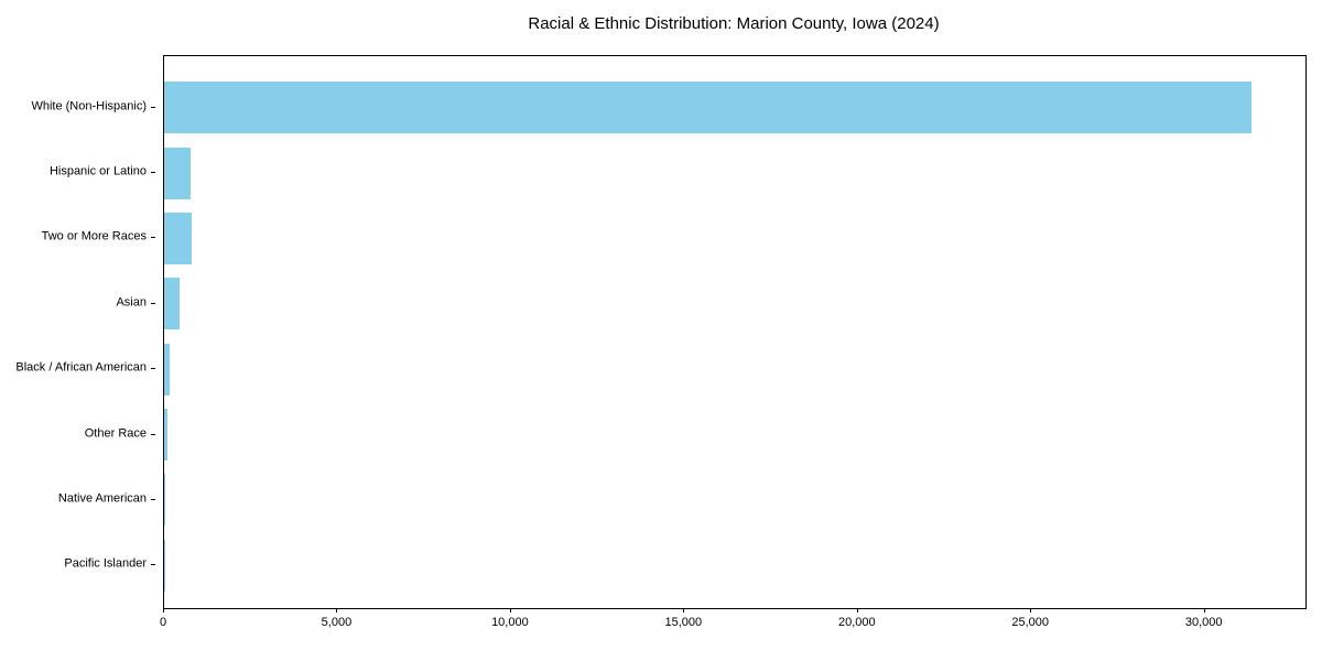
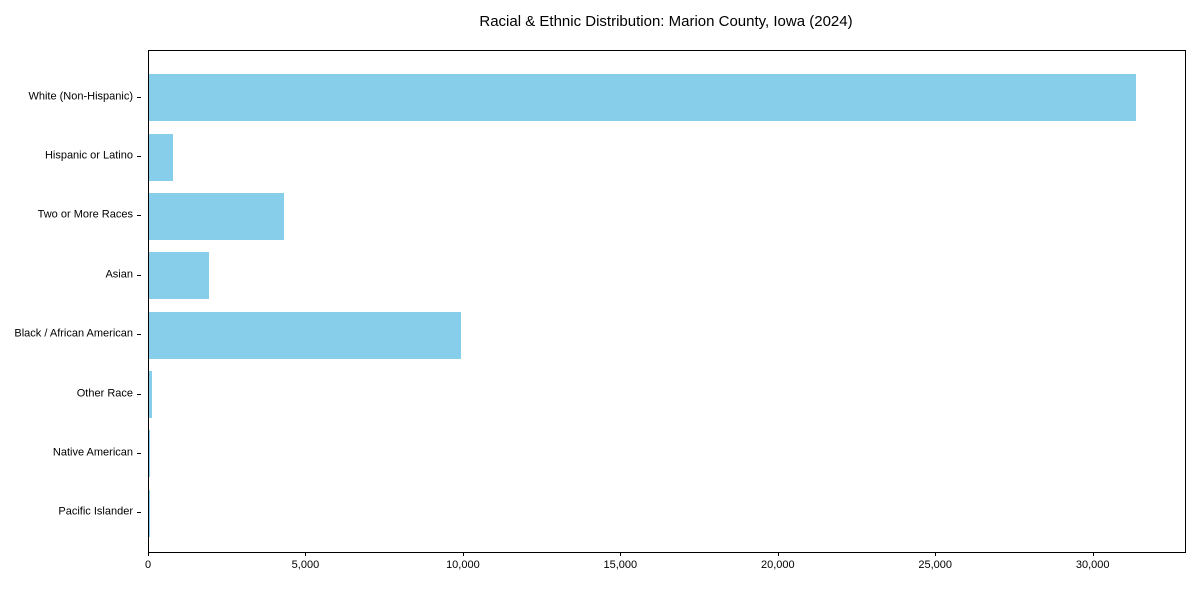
Two or More Races: 800 -> 4300
Asian: 500 -> 1900
Black / African American: 200 -> 9900
